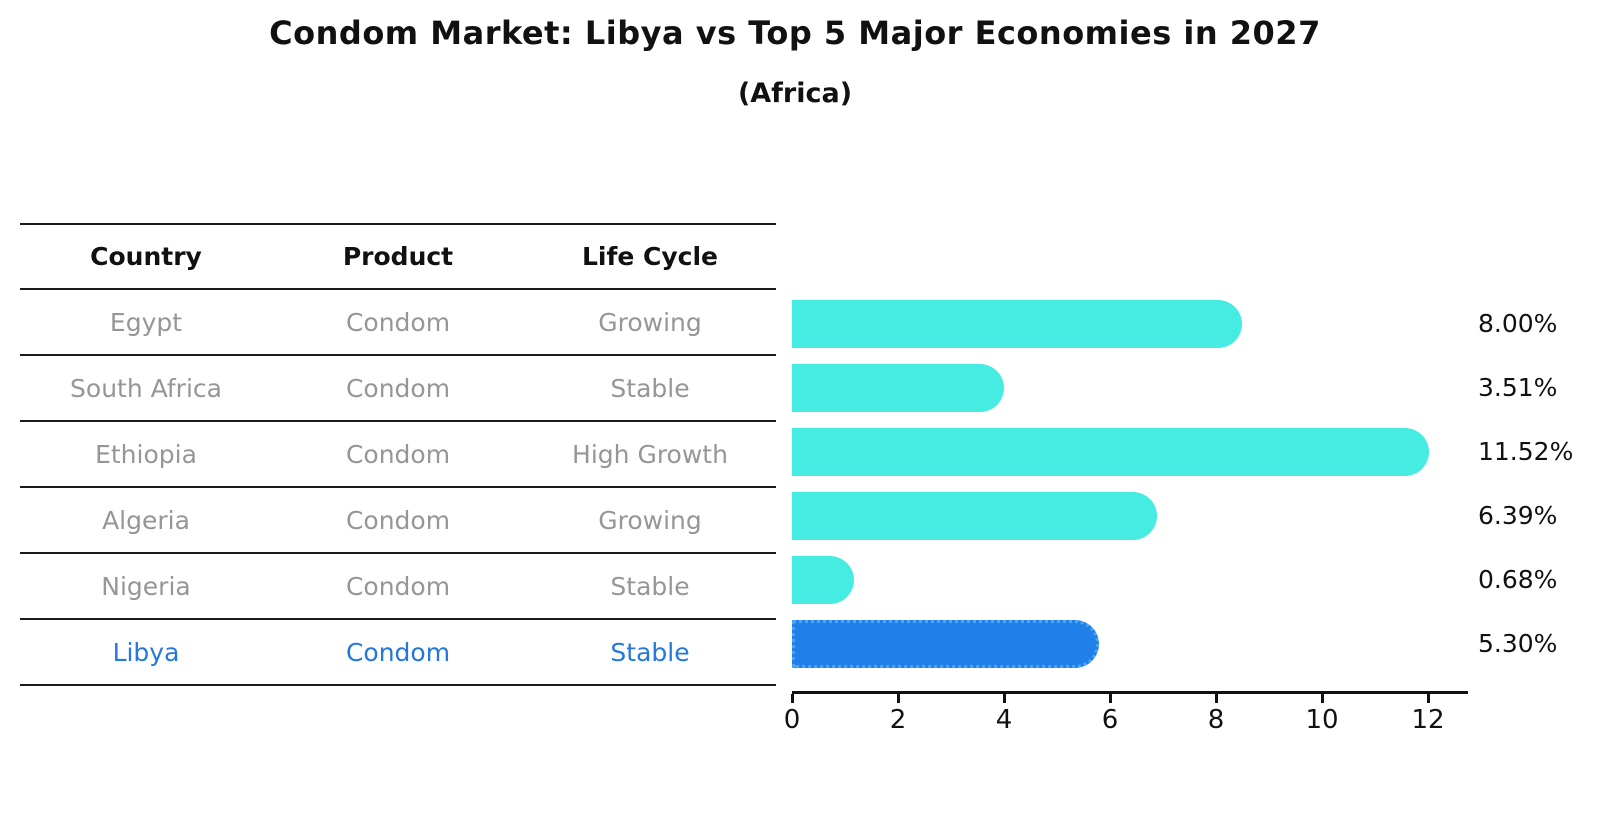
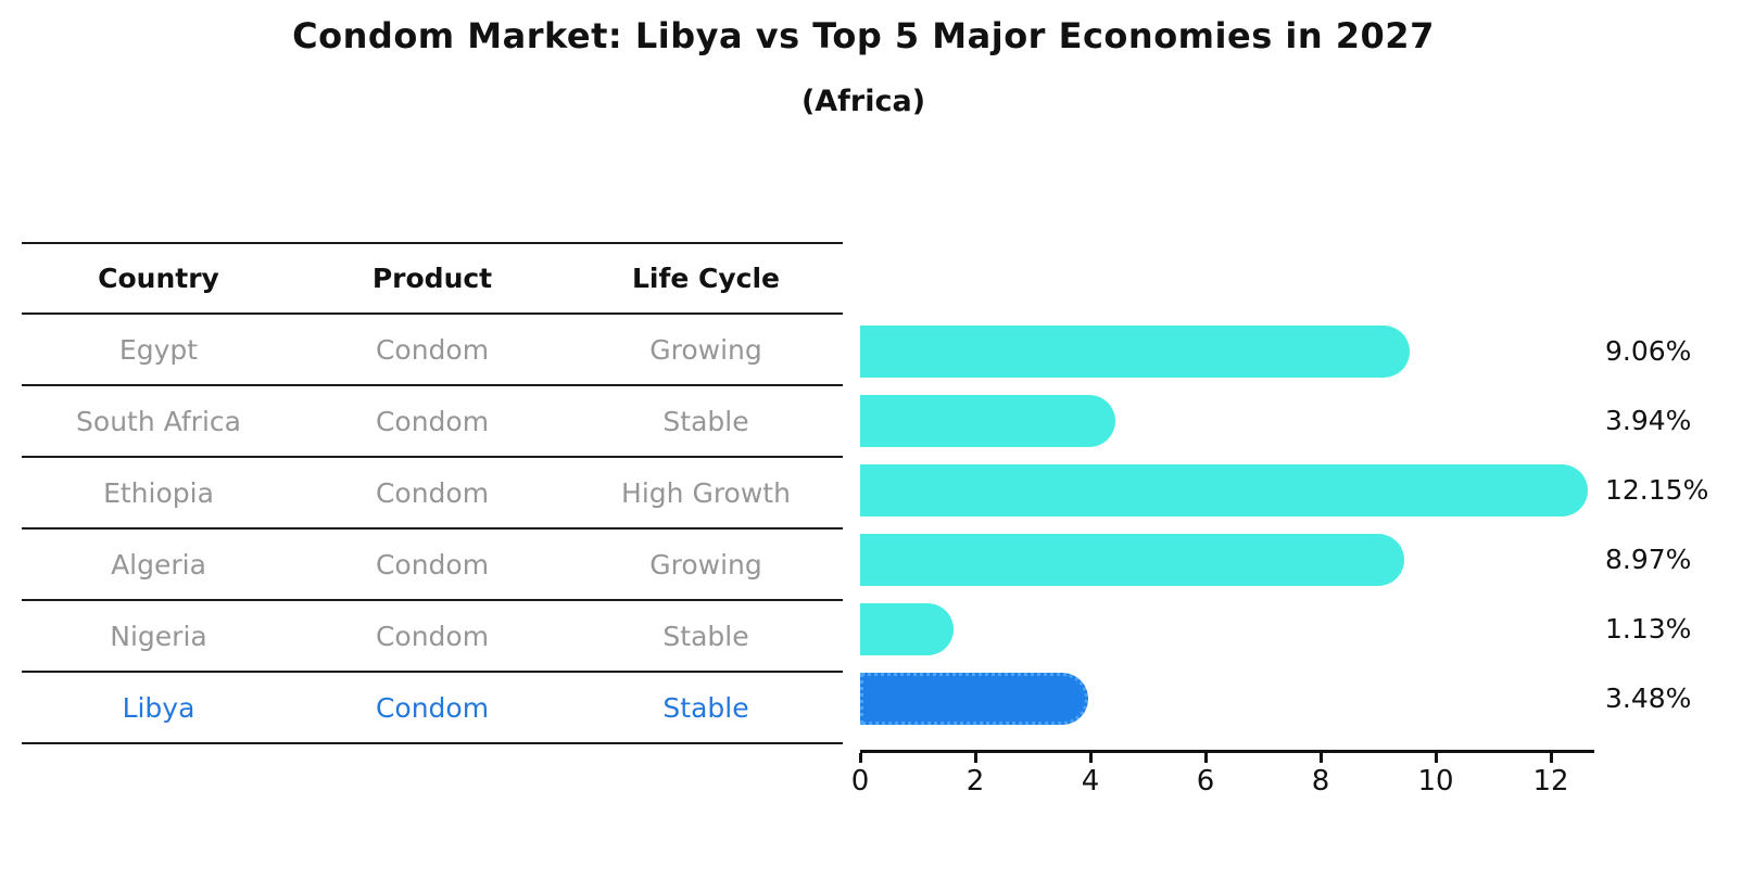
Egypt: 8.00% -> 9.06%
South Africa: 3.51% -> 3.94%
Ethiopia: 11.52% -> 12.15%
Algeria: 6.39% -> 8.97%
Nigeria: 0.68% -> 1.13%
Libya: 5.30% -> 3.48%
